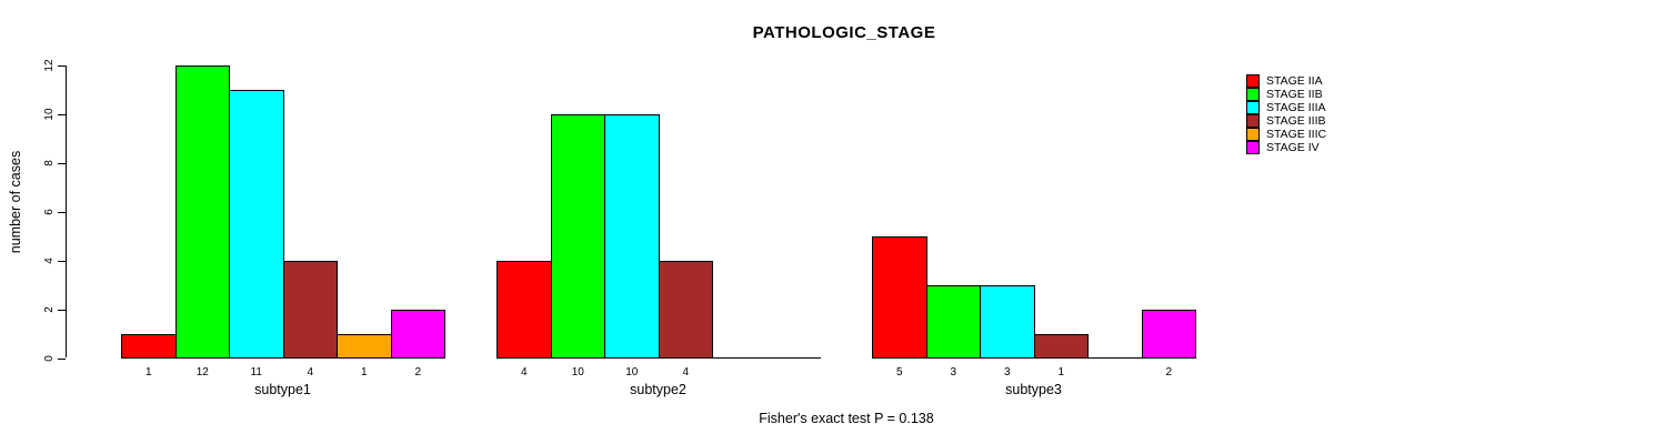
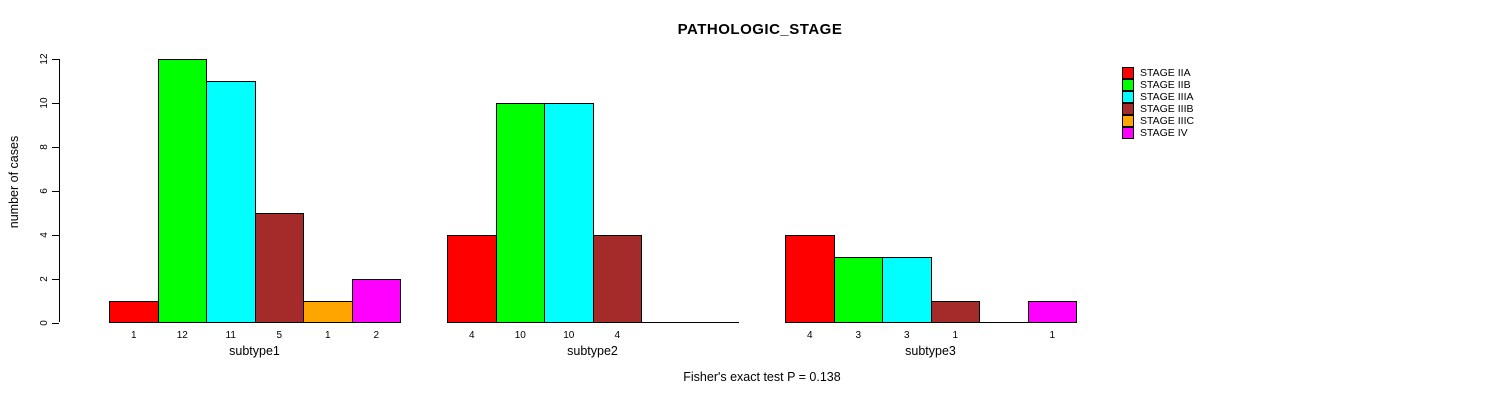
STAGE IIIB/subtype1: 4 -> 5
STAGE IIA/subtype3: 5 -> 4
STAGE IV/subtype3: 2 -> 1
